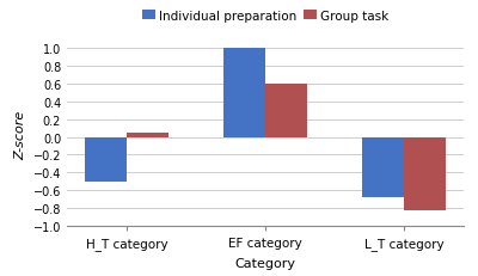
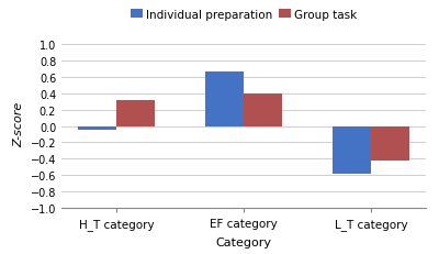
Individual preparation/H_T category: -0.50 -> -0.04
Group task/H_T category: 0.05 -> 0.32
Individual preparation/EF category: 1.00 -> 0.66
Group task/EF category: 0.60 -> 0.40
Individual preparation/L_T category: -0.68 -> -0.58
Group task/L_T category: -0.82 -> -0.42
